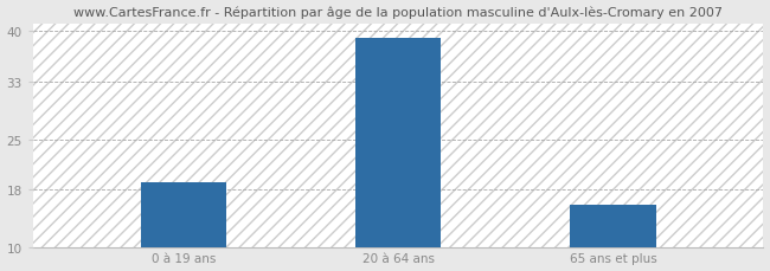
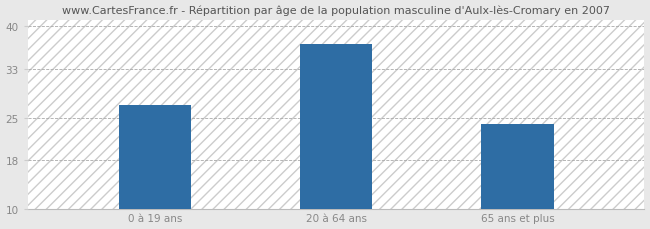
0 à 19 ans: 19 -> 27
20 à 64 ans: 39 -> 37
65 ans et plus: 16 -> 24
